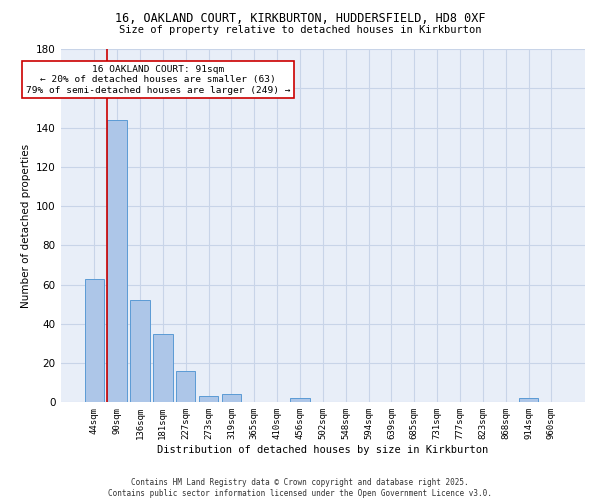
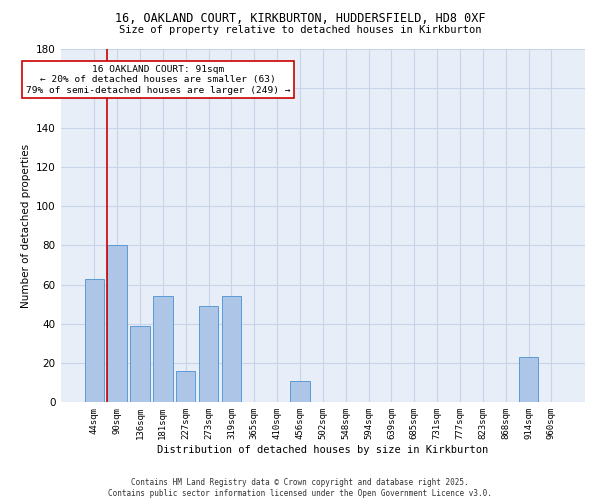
90sqm: 144 -> 80
136sqm: 52 -> 39
181sqm: 35 -> 54
273sqm: 3 -> 49
319sqm: 4 -> 54
456sqm: 2 -> 11
914sqm: 2 -> 23
